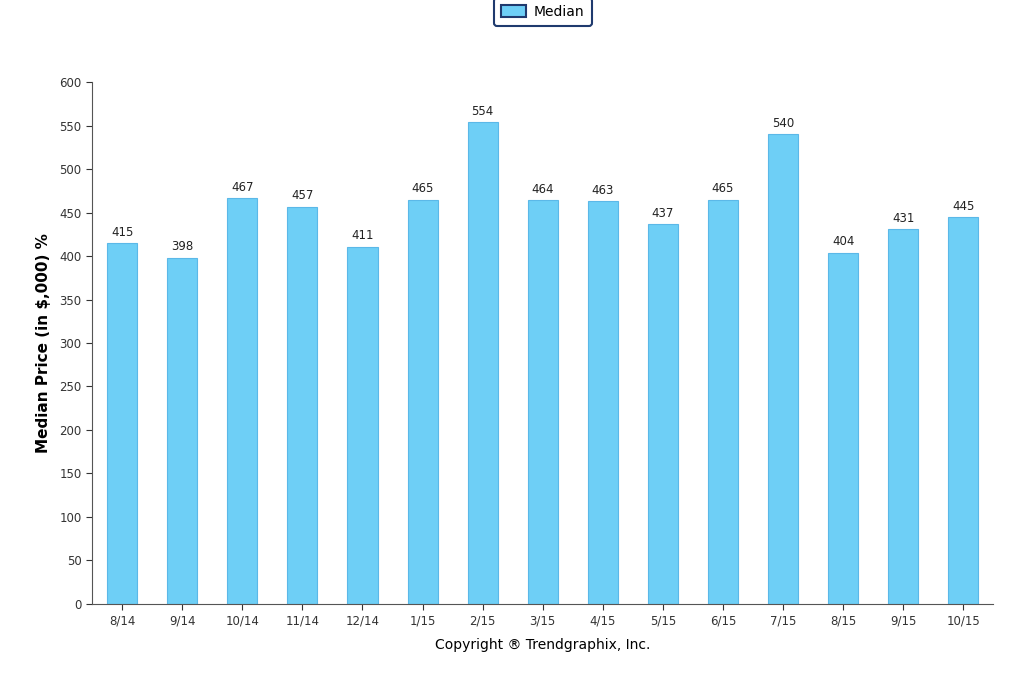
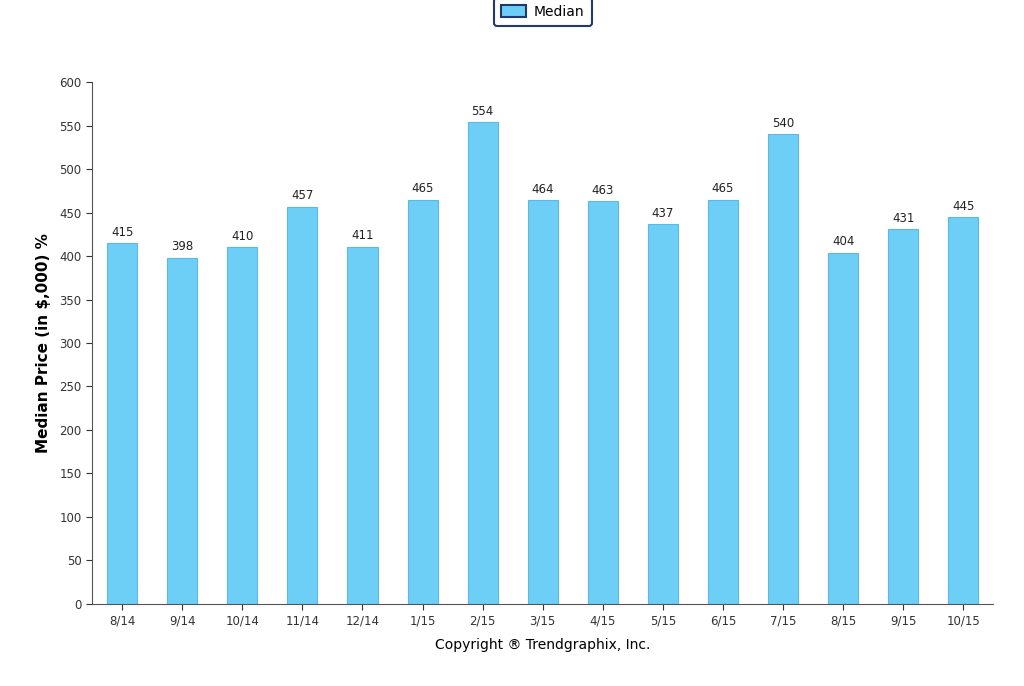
10/14: 467 -> 410
